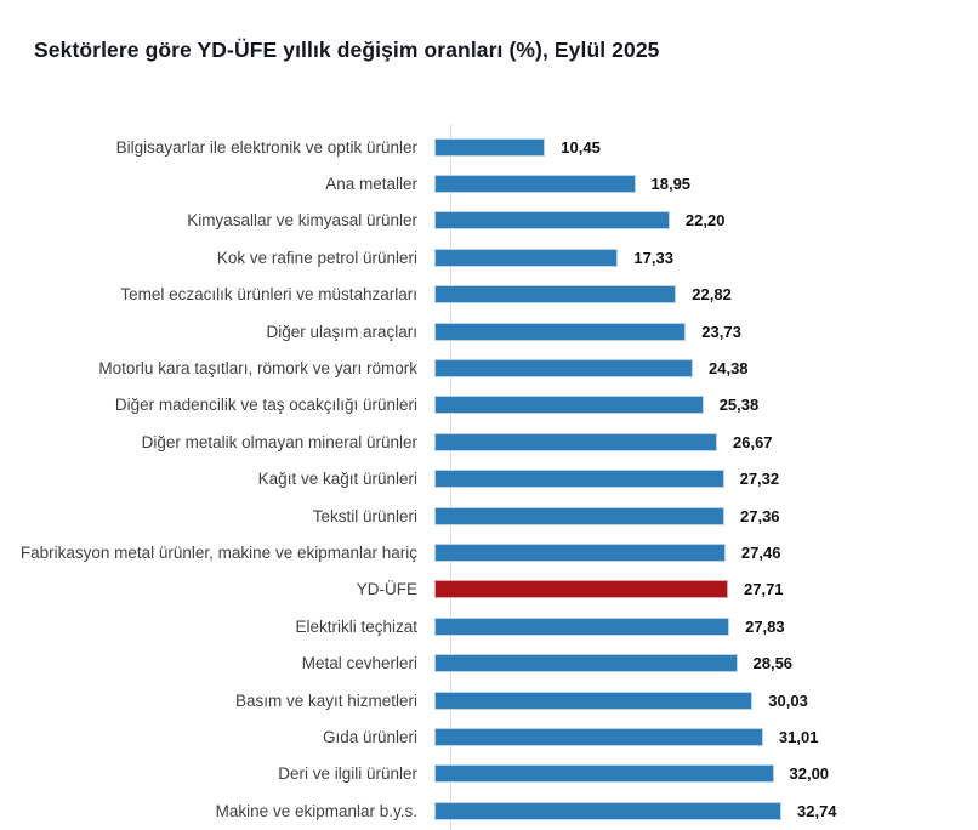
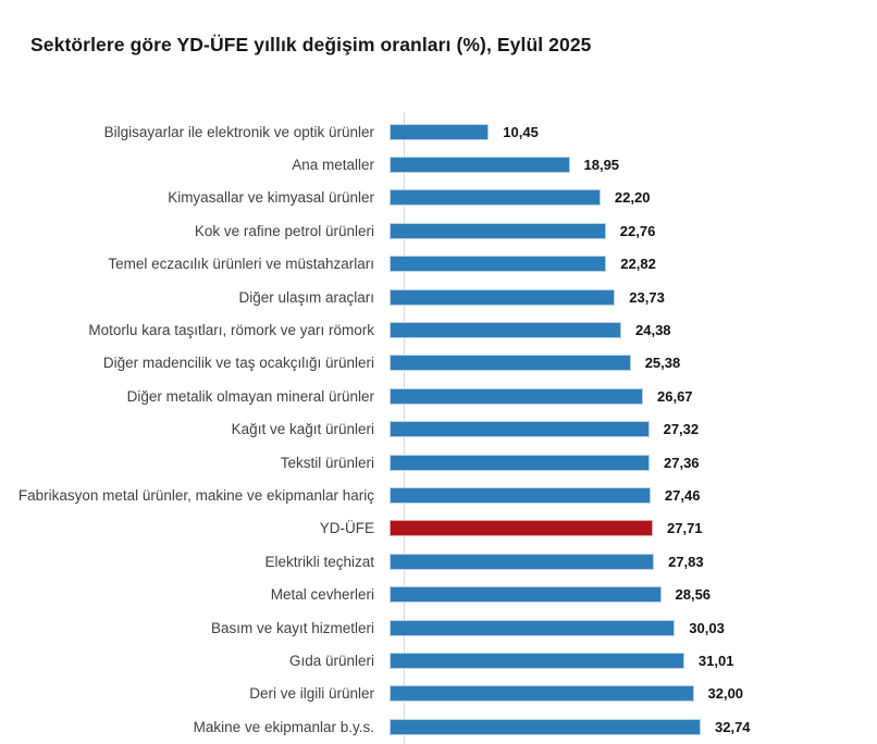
Kok ve rafine petrol ürünleri: 17,33 -> 22,76
